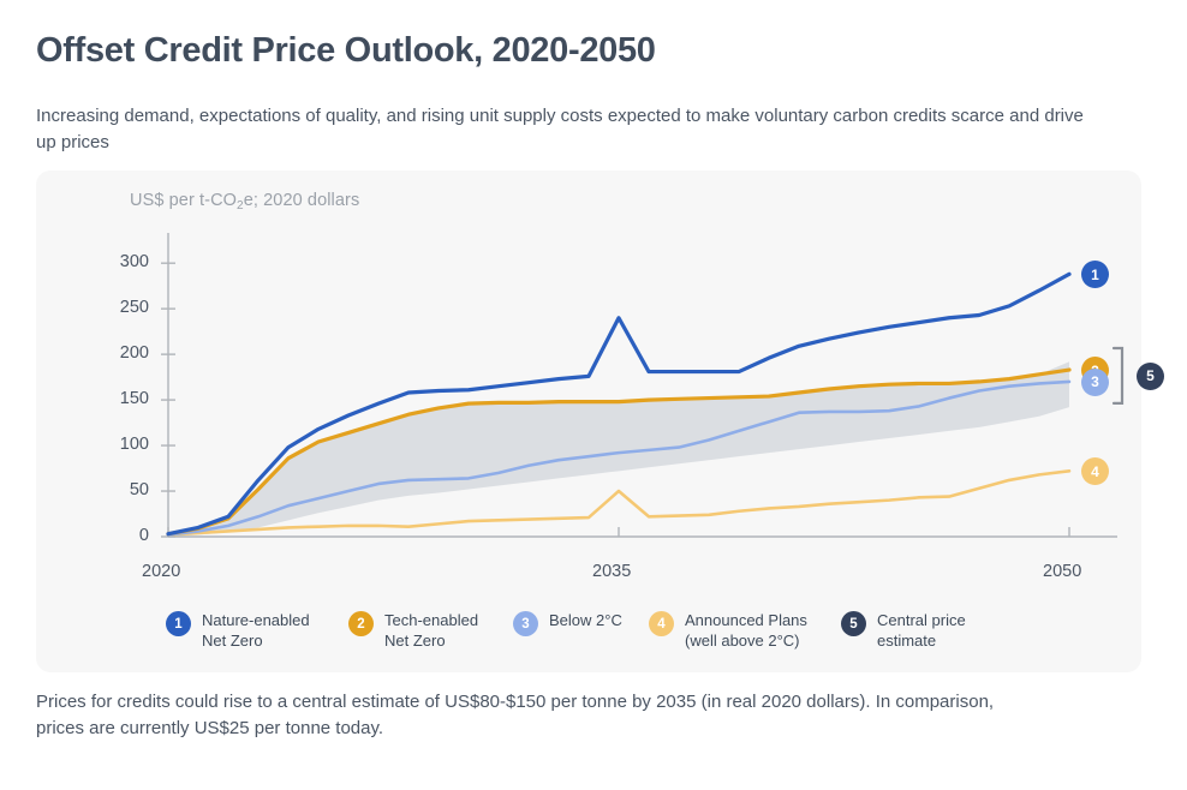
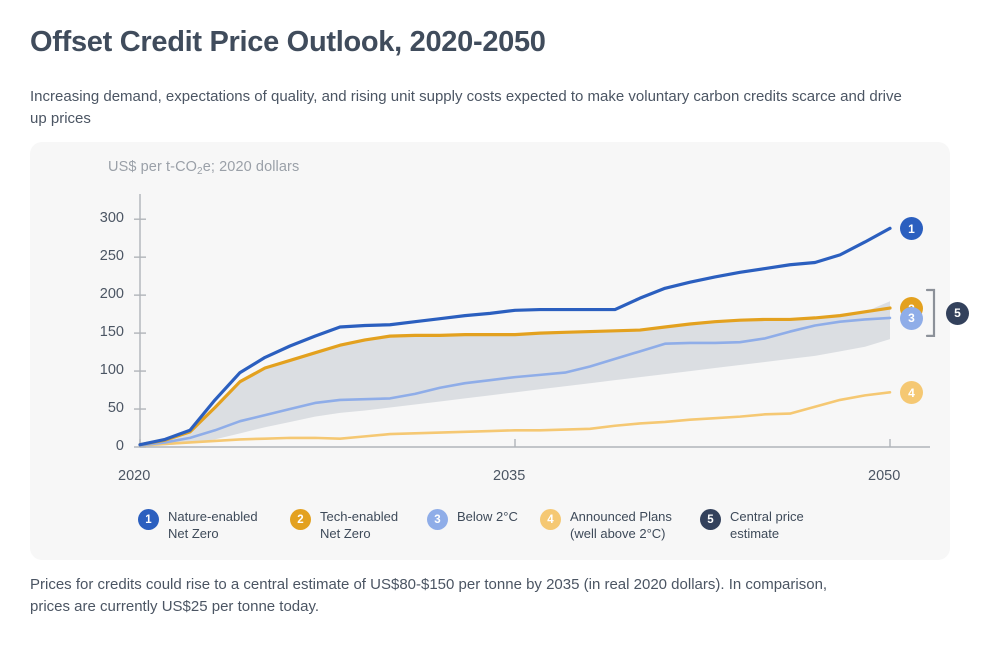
Nature-enabled Net Zero/2035: 240 -> 180
Announced Plans (well above 2°C)/2035: 50 -> 20
